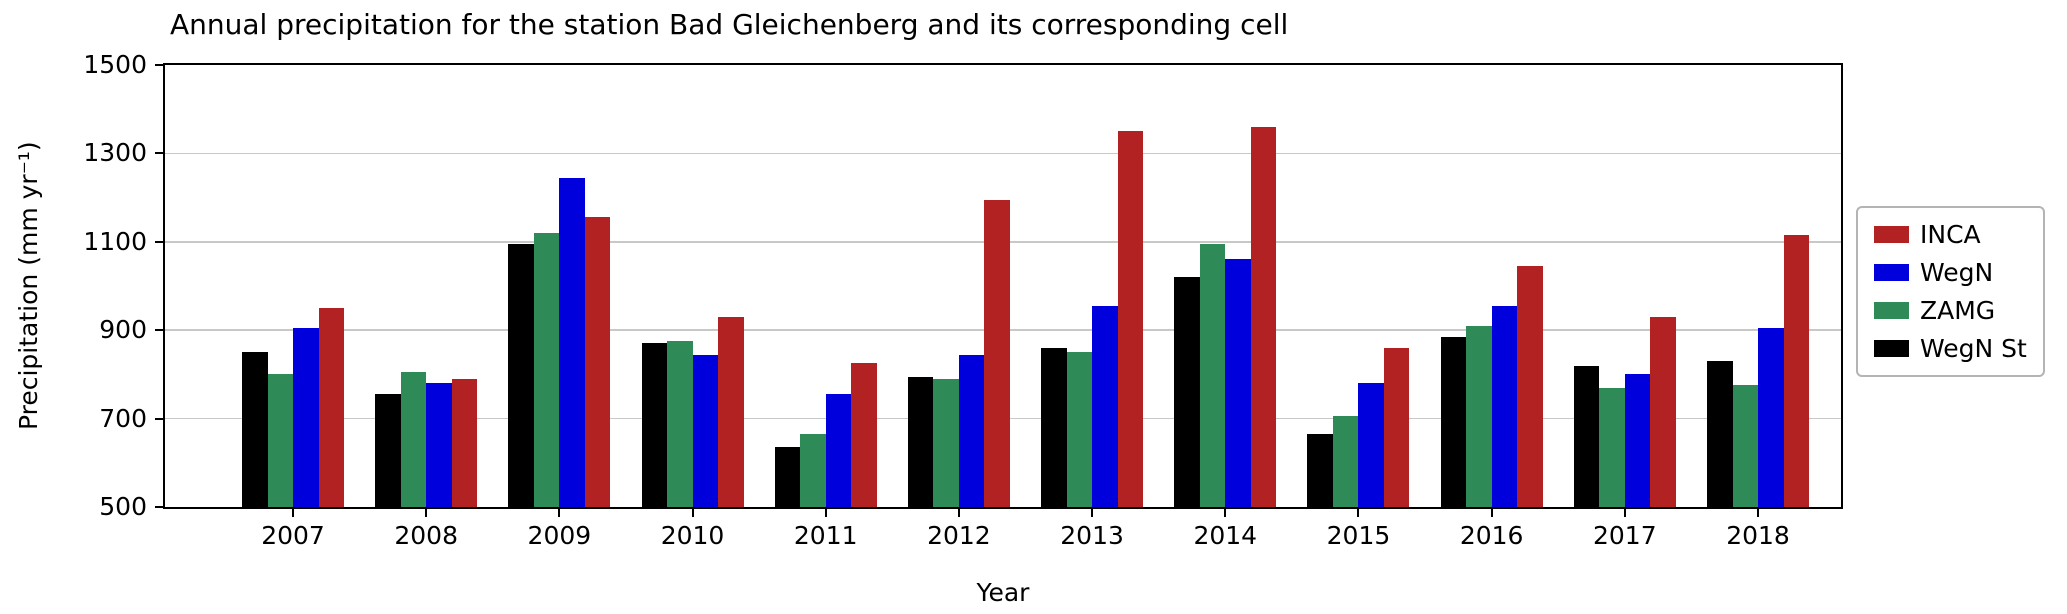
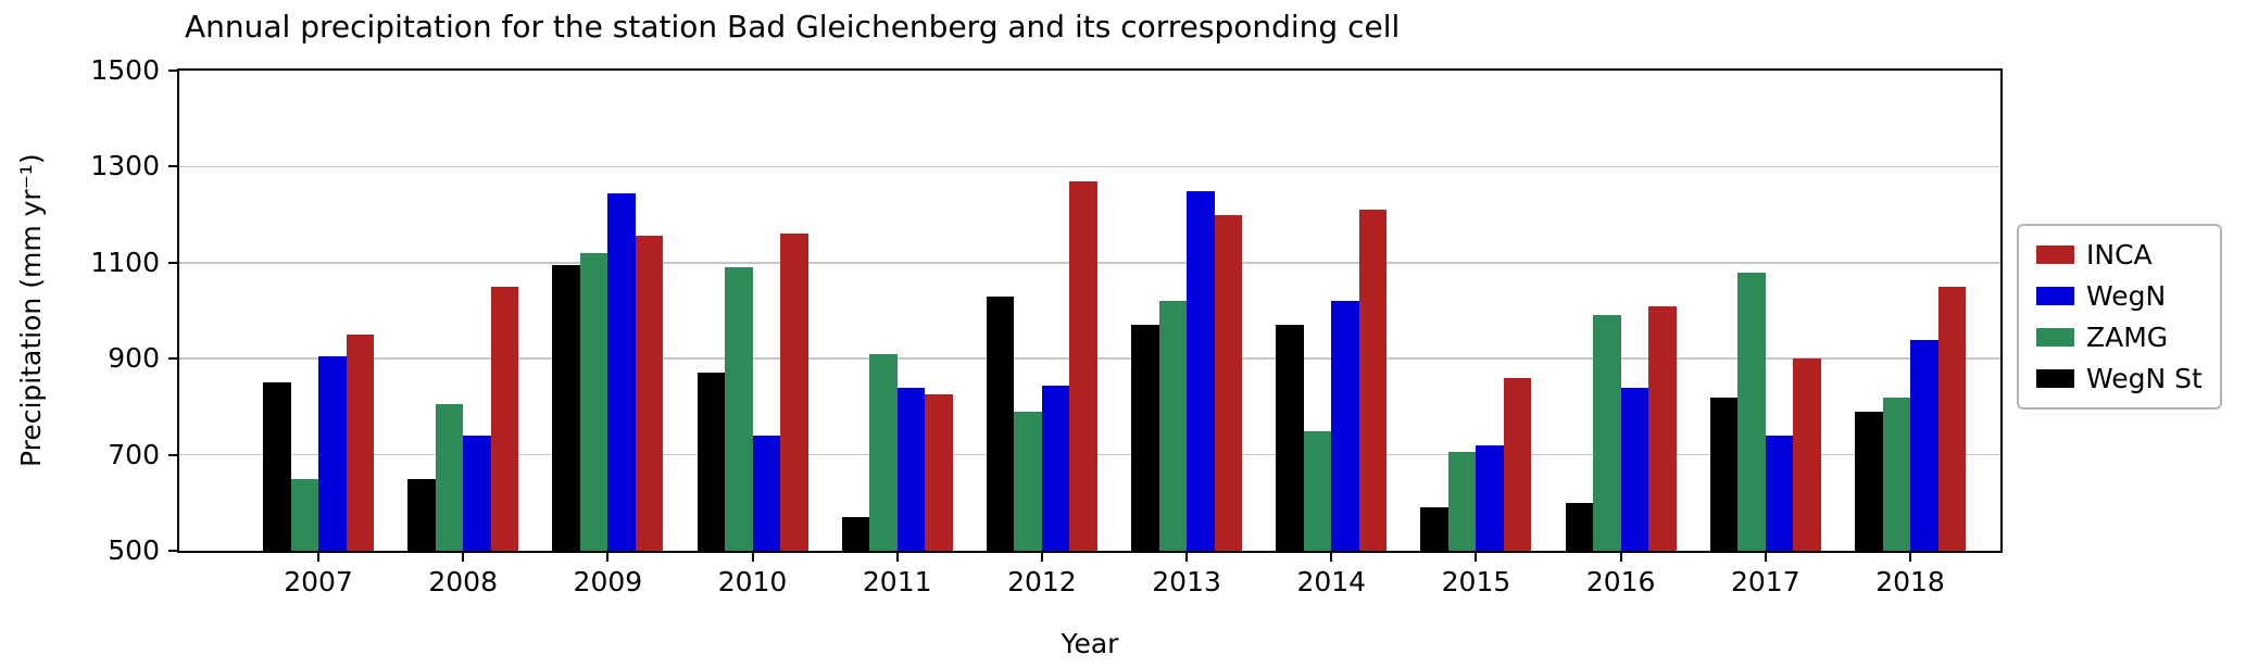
ZAMG/2007: 800 -> 650
WegN St/2008: 760 -> 650
WegN/2008: 780 -> 740
INCA/2008: 790 -> 1050
ZAMG/2010: 880 -> 1090
WegN/2010: 840 -> 740
INCA/2010: 930 -> 1160
WegN St/2011: 640 -> 570
ZAMG/2011: 660 -> 910
WegN/2011: 760 -> 840
WegN St/2012: 800 -> 1030
INCA/2012: 1200 -> 1270
WegN St/2013: 860 -> 970
ZAMG/2013: 850 -> 1020
WegN/2013: 960 -> 1250
INCA/2013: 1350 -> 1200
WegN St/2014: 1020 -> 970
ZAMG/2014: 1100 -> 750
WegN/2014: 1060 -> 1020
INCA/2014: 1360 -> 1210
WegN St/2015: 660 -> 590
WegN/2015: 780 -> 720
WegN St/2016: 880 -> 600
ZAMG/2016: 910 -> 990
WegN/2016: 960 -> 840
INCA/2016: 1040 -> 1010
ZAMG/2017: 770 -> 1080
WegN/2017: 800 -> 740
INCA/2017: 930 -> 900
WegN St/2018: 830 -> 790
ZAMG/2018: 780 -> 820
WegN/2018: 900 -> 940
INCA/2018: 1120 -> 1050
